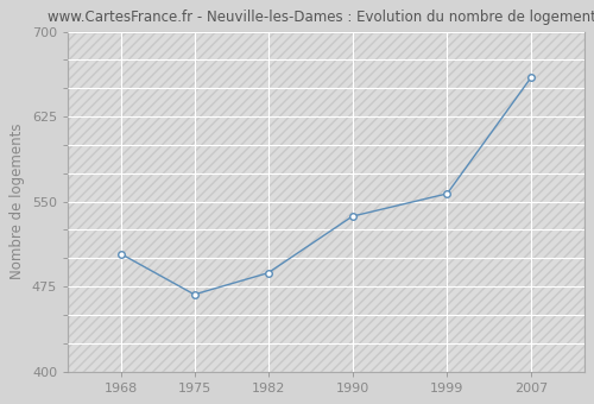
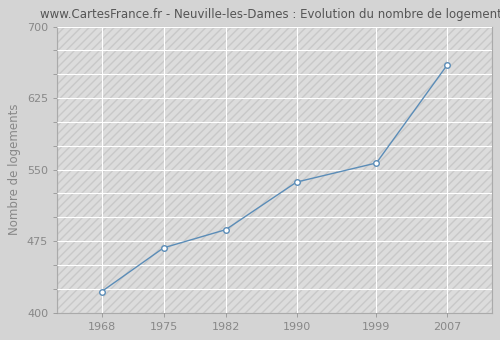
1968: 504 -> 422
